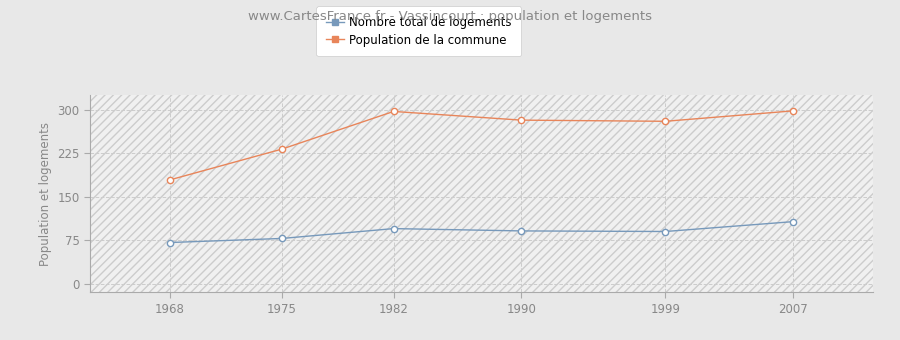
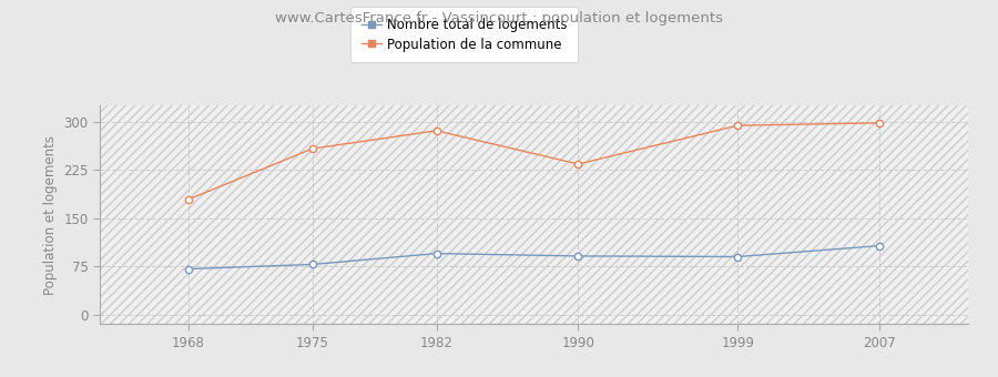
Population de la commune/1975: 232 -> 258
Population de la commune/1982: 297 -> 286
Population de la commune/1990: 282 -> 234
Population de la commune/1999: 280 -> 294
